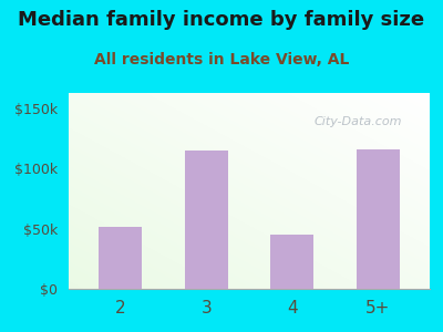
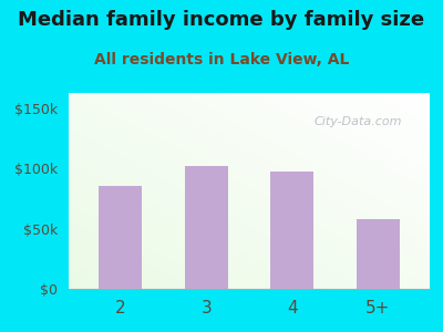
2: $51k -> $85k
3: $115k -> $102k
4: $45k -> $97k
5+: $116k -> $58k
